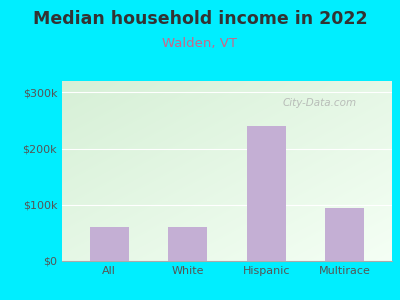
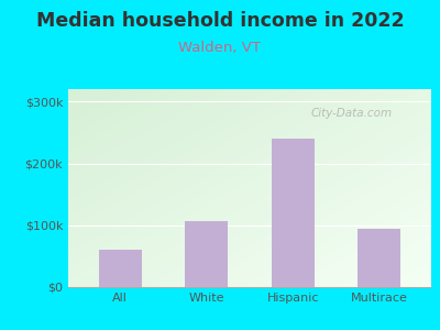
White: $60k -> $106k
